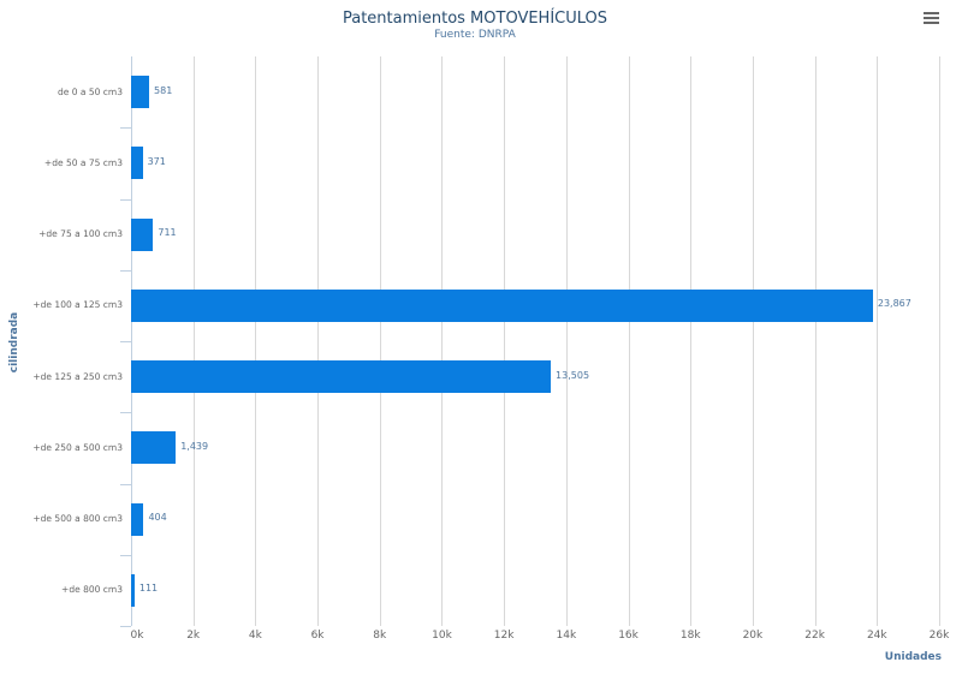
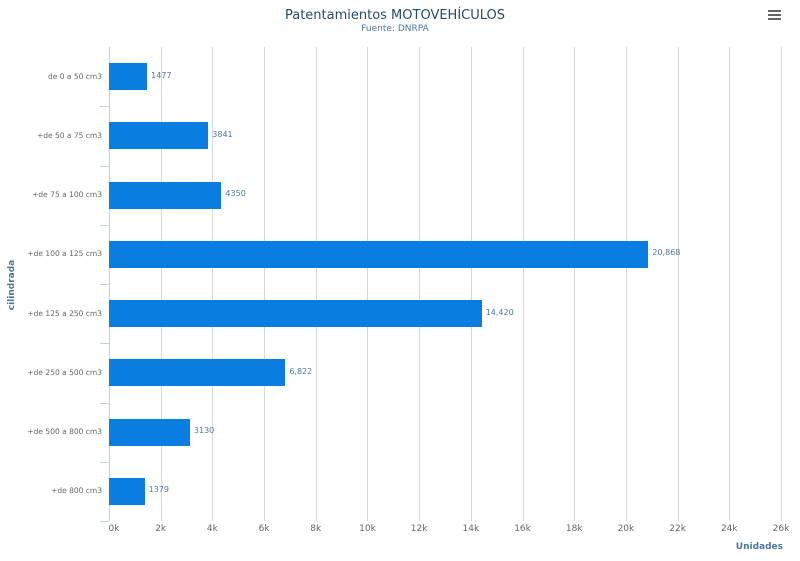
de 0 a 50 cm3: 581 -> 1477
+de 50 a 75 cm3: 371 -> 3841
+de 75 a 100 cm3: 711 -> 4350
+de 100 a 125 cm3: 23,867 -> 20,868
+de 125 a 250 cm3: 13,505 -> 14,420
+de 250 a 500 cm3: 1,439 -> 6,822
+de 500 a 800 cm3: 404 -> 3130
+de 800 cm3: 111 -> 1379
